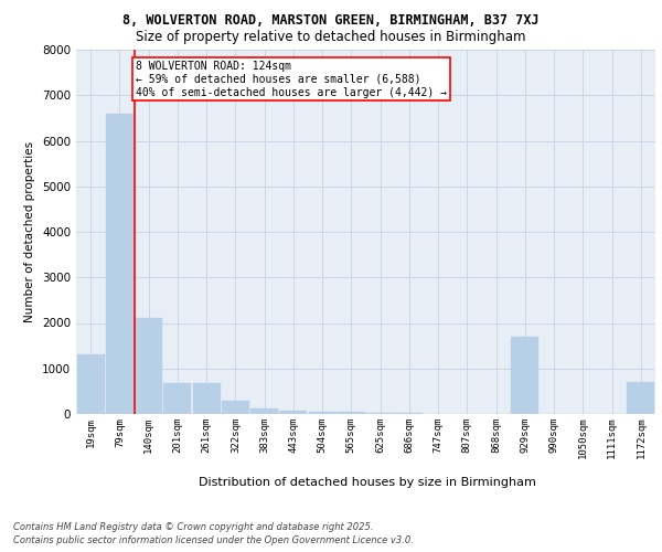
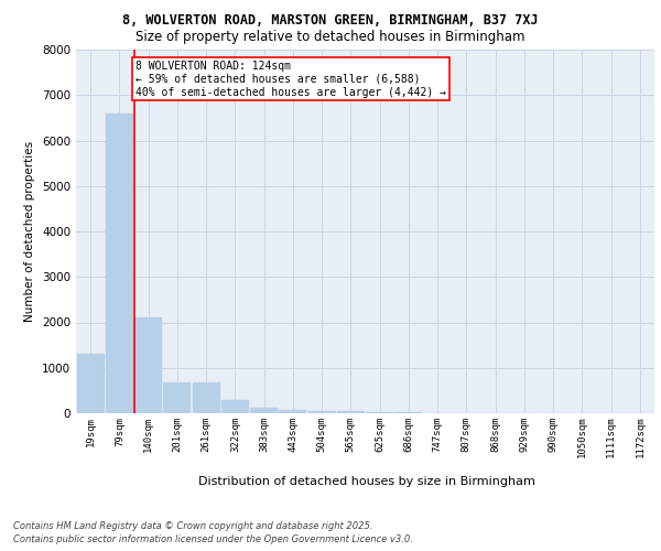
929sqm: 1700 -> 0
1172sqm: 700 -> 0
